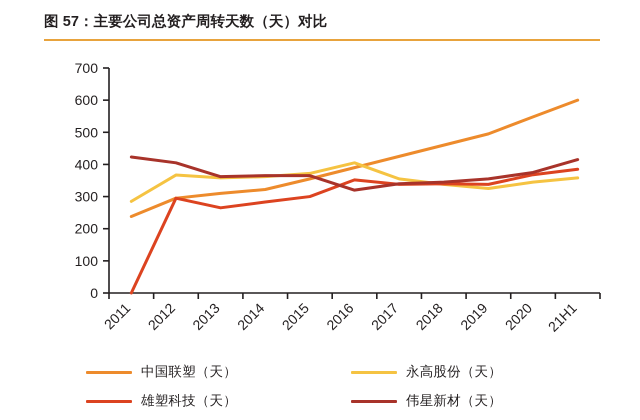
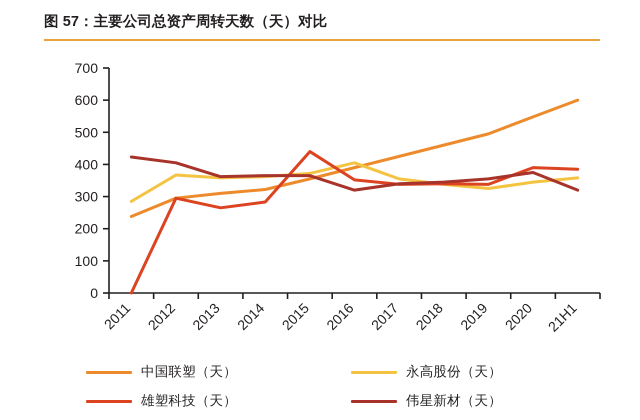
雄塑科技（天）/2015: 300 -> 440
雄塑科技（天）/2020: 370 -> 390
伟星新材（天）/21H1: 420 -> 320
